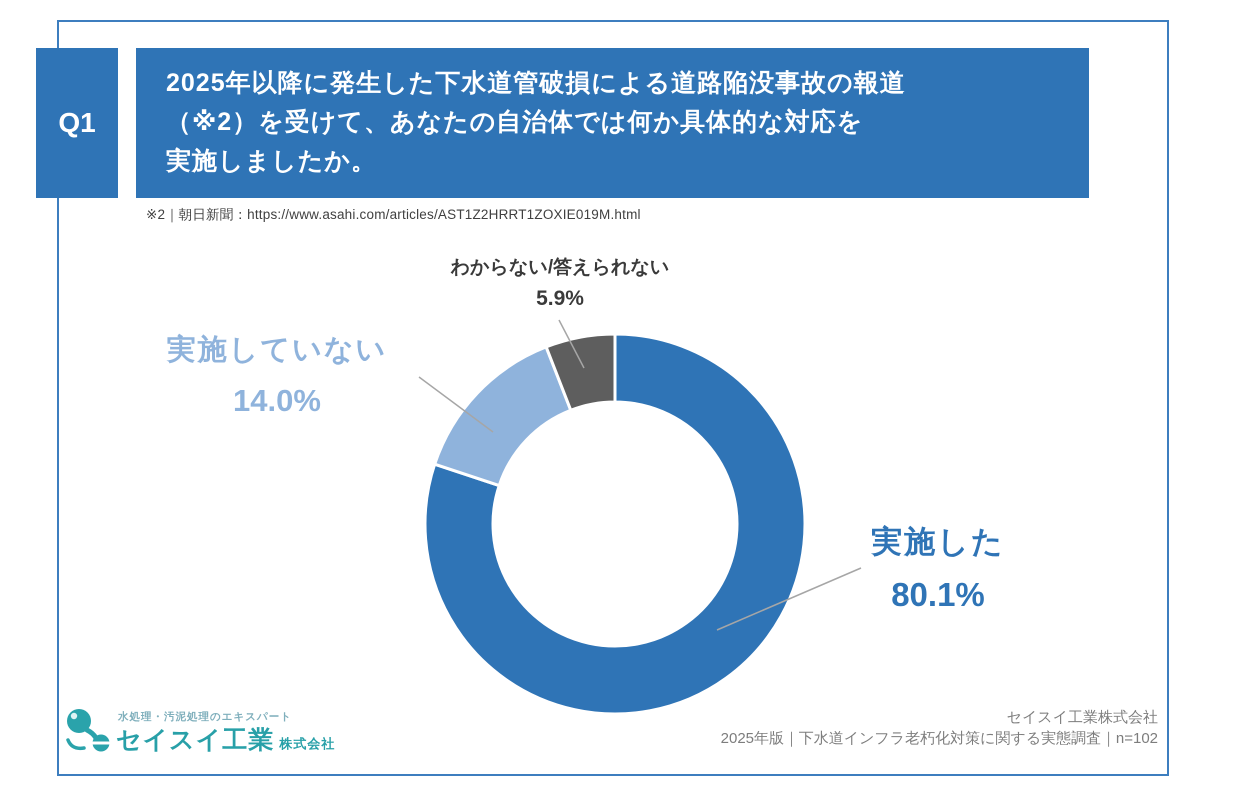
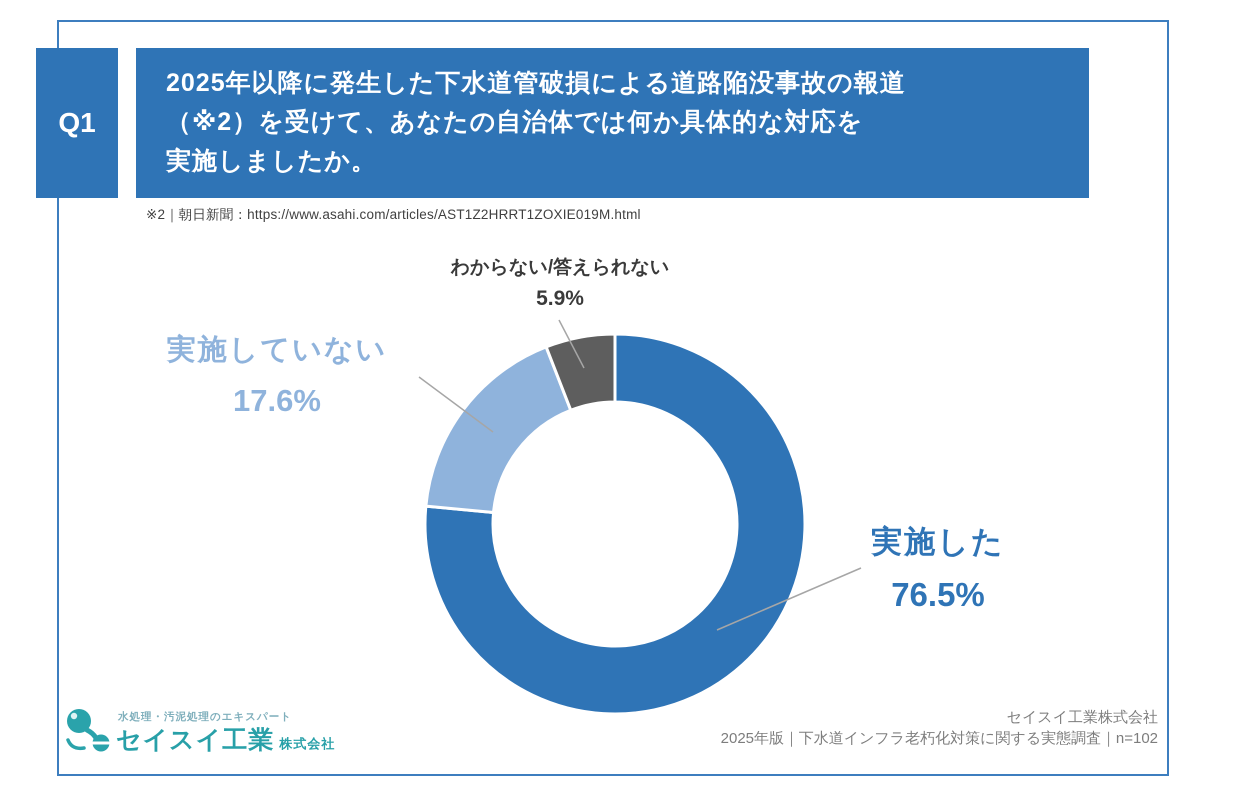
実施した: 80.1% -> 76.5%
実施していない: 14.0% -> 17.6%
